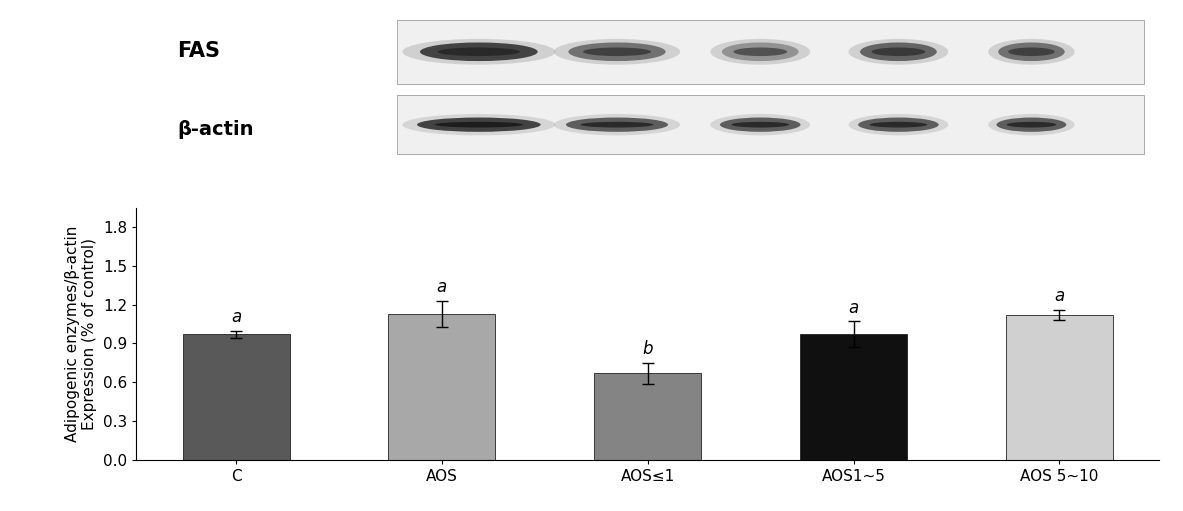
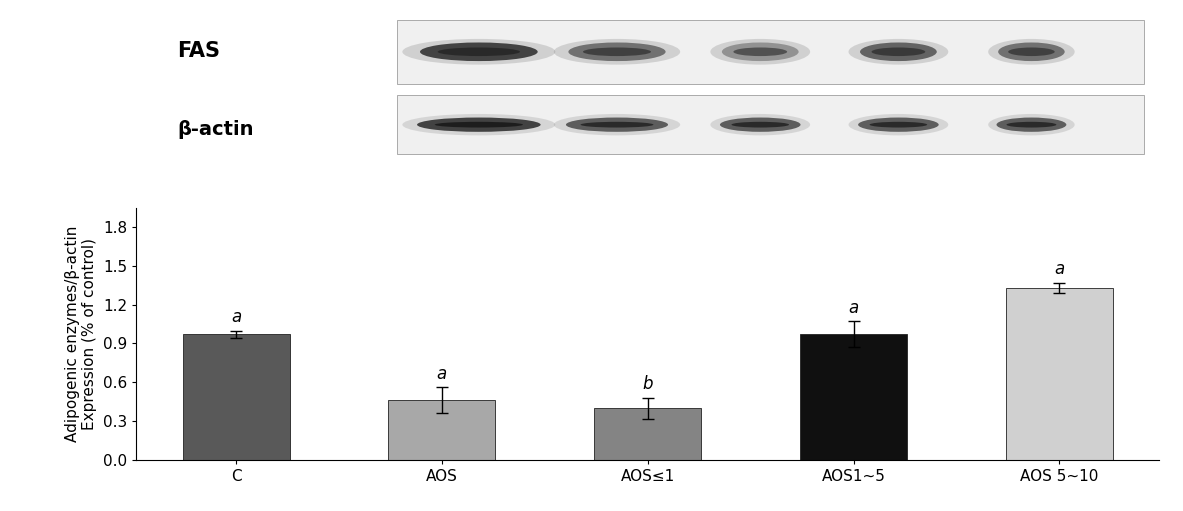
AOS: 1.13 -> 0.46
AOS≤1: 0.67 -> 0.40
AOS 5~10: 1.12 -> 1.33
